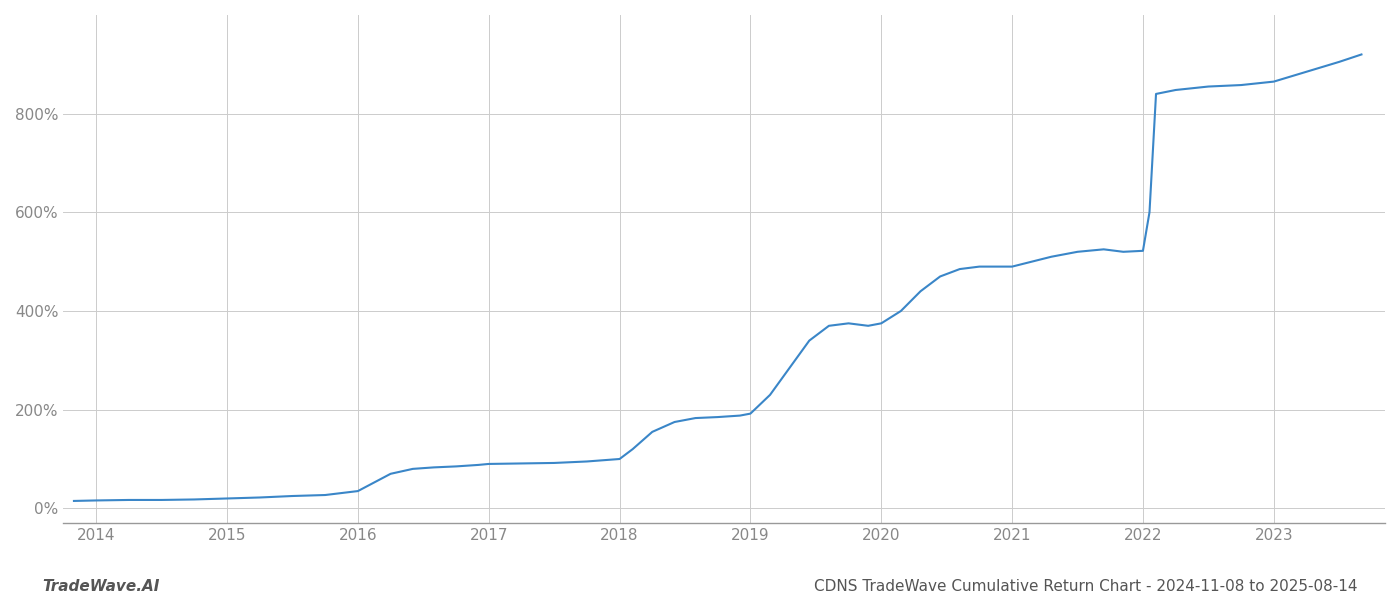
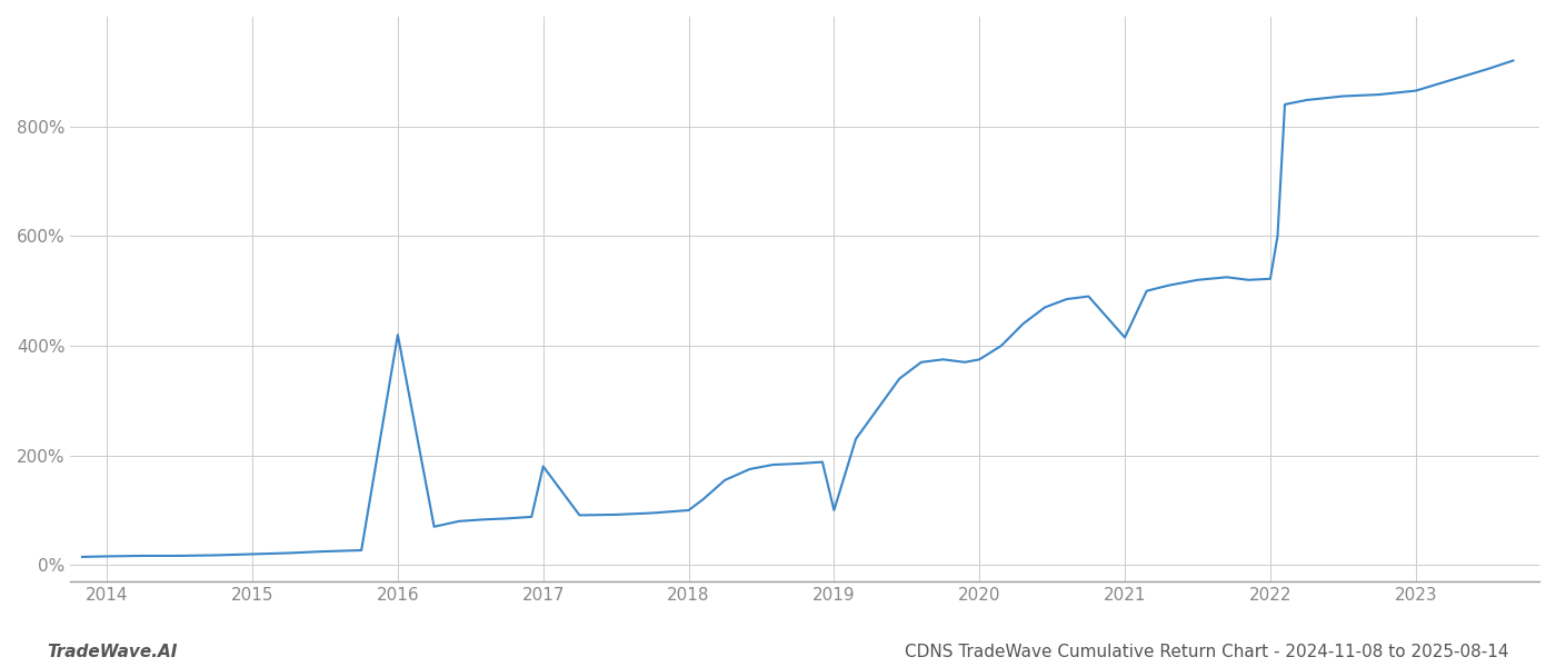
2016: 35% -> 420%
2017: 90% -> 180%
2019: 192% -> 100%
2021: 490% -> 415%
